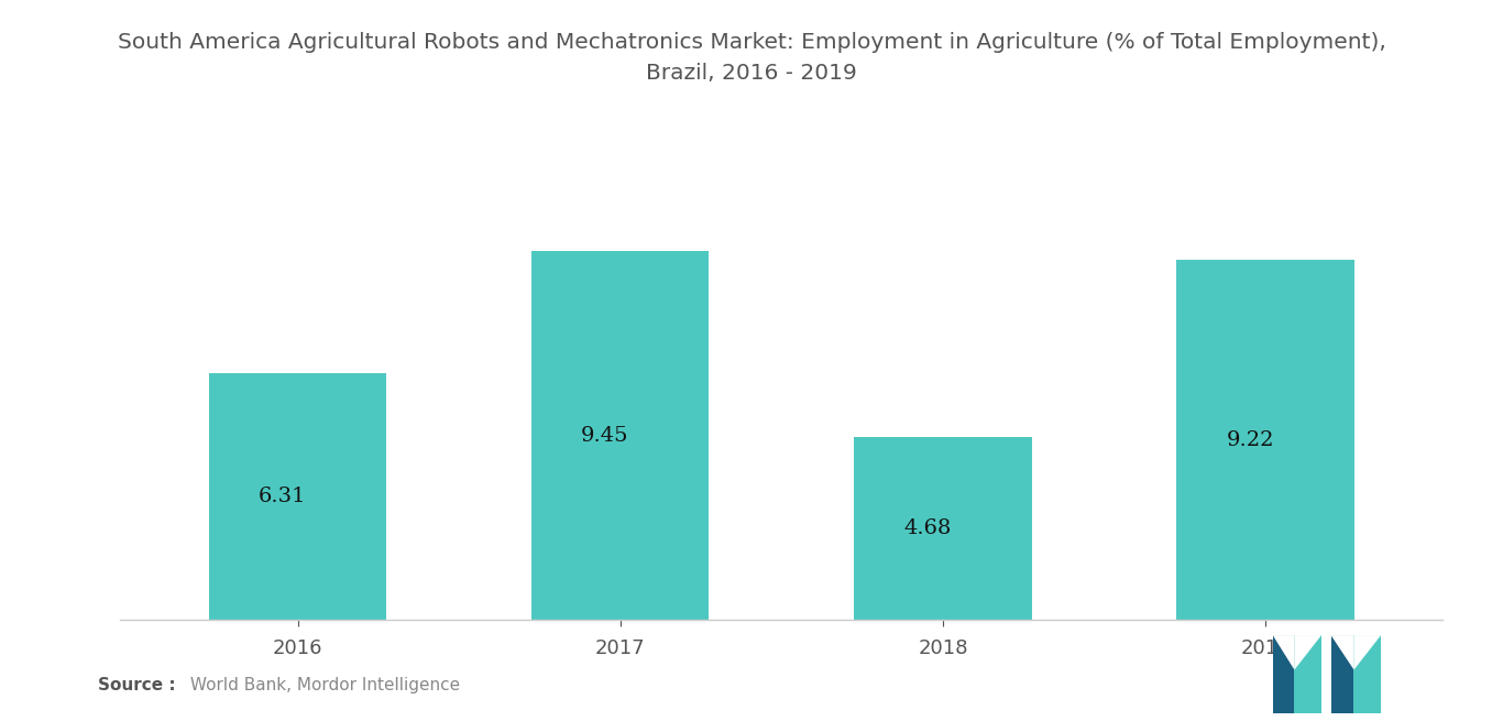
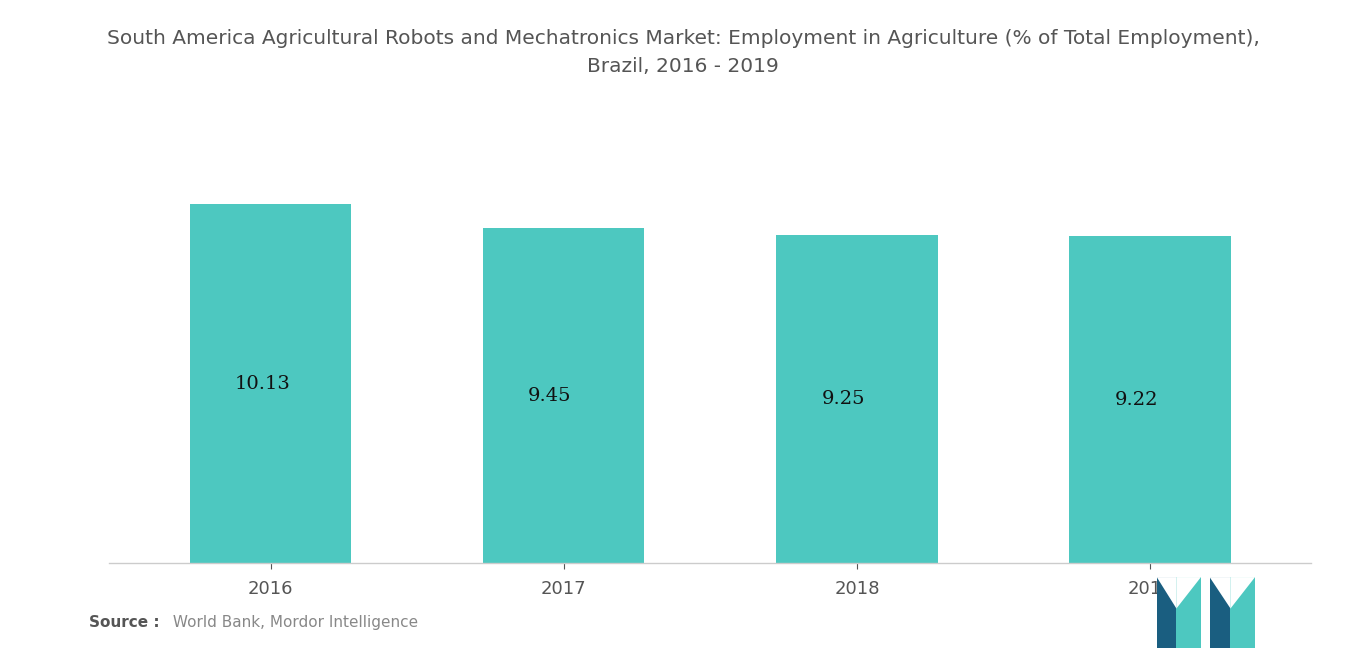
2016: 6.31 -> 10.13
2018: 4.68 -> 9.25
